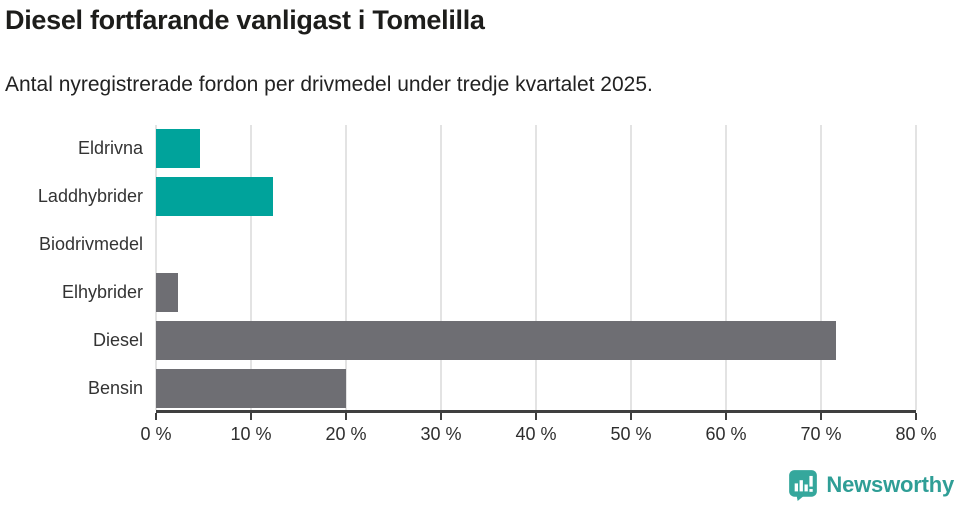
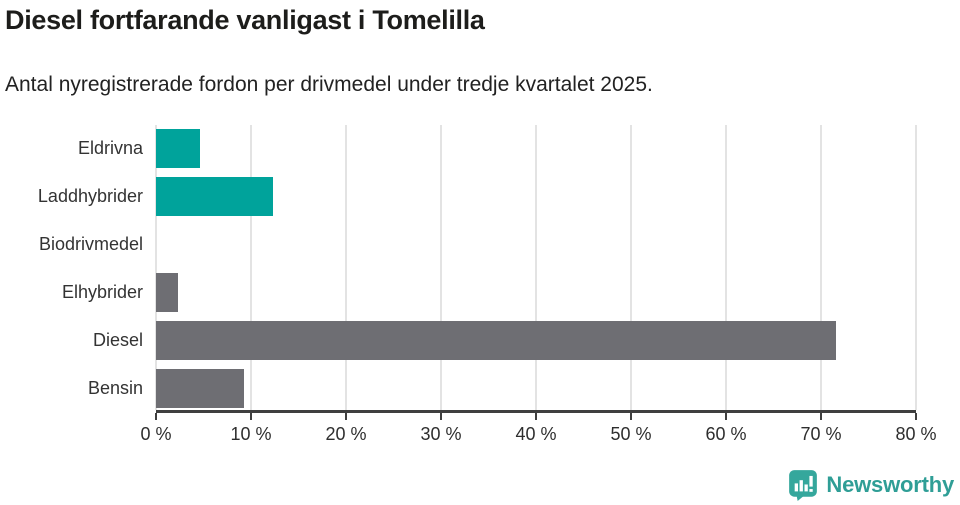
Bensin: 20% -> 9%
